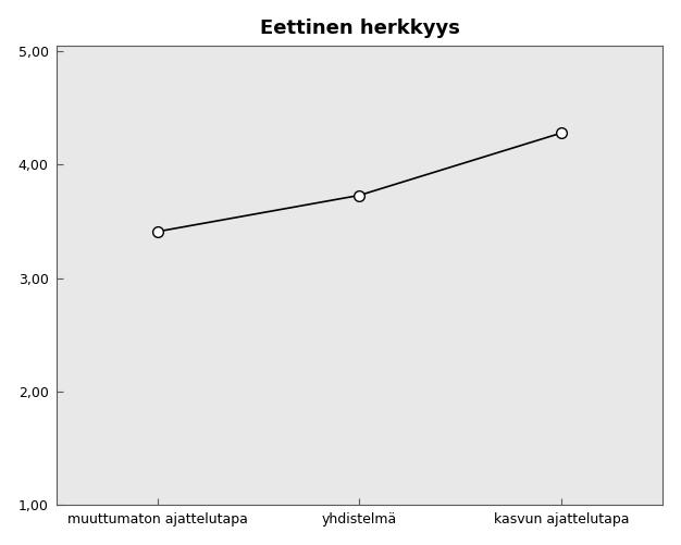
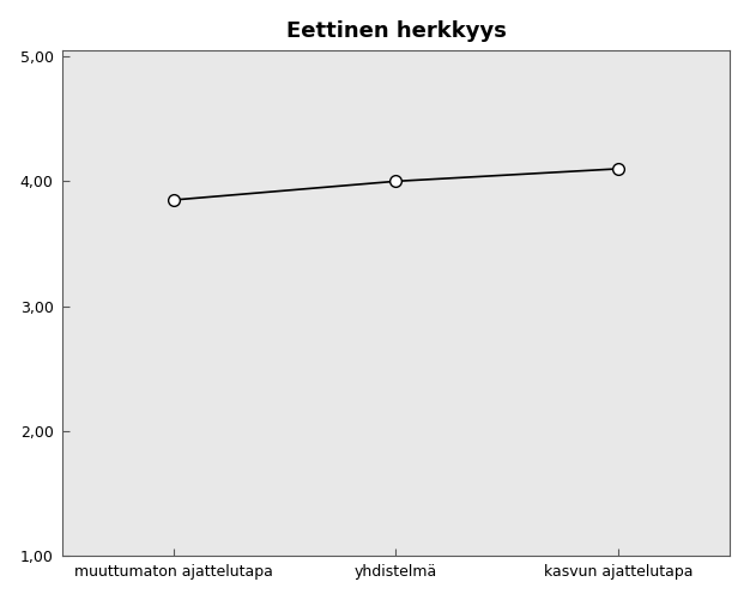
muuttumaton ajattelutapa: 3,41 -> 3,85
yhdistelmä: 3,73 -> 4,00
kasvun ajattelutapa: 4,28 -> 4,10
